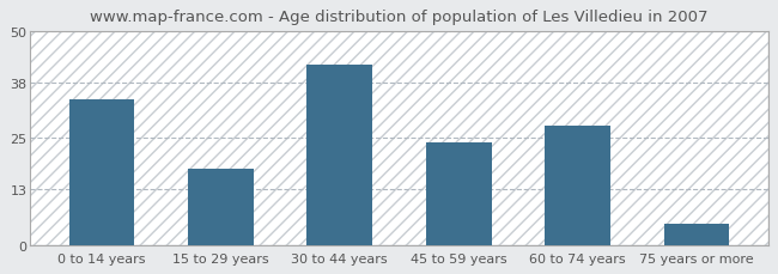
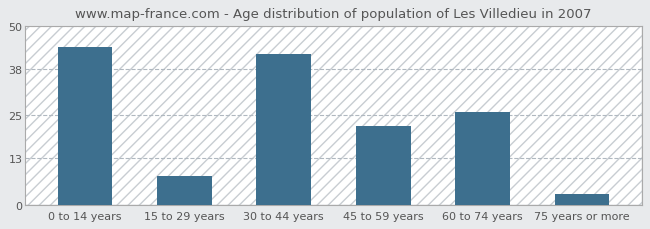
0 to 14 years: 34 -> 44
15 to 29 years: 18 -> 8
45 to 59 years: 24 -> 22
60 to 74 years: 28 -> 26
75 years or more: 5 -> 3
